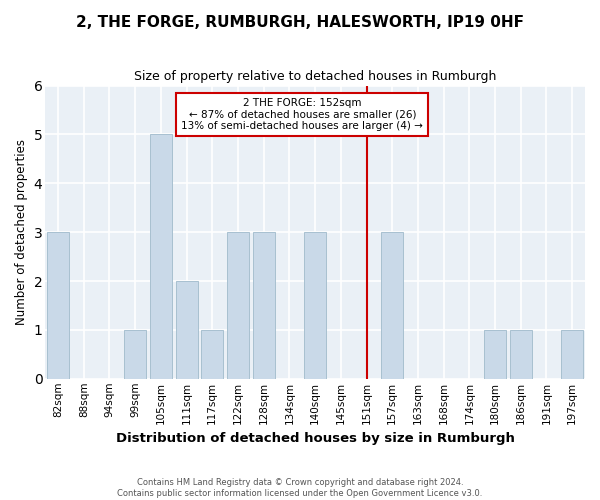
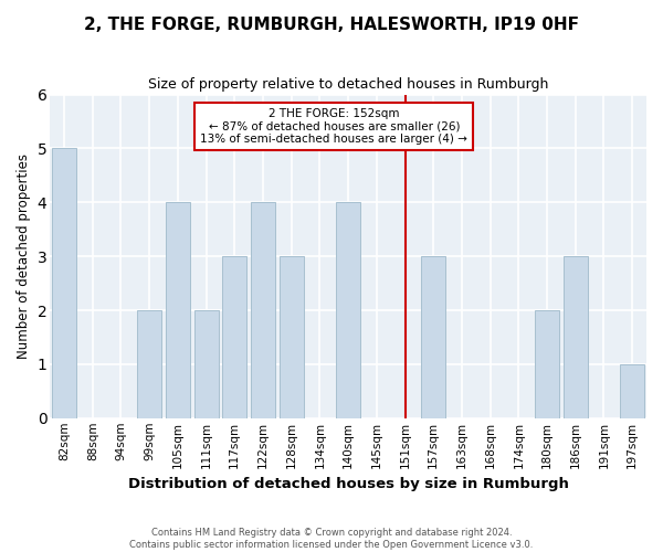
82sqm: 3 -> 5
99sqm: 1 -> 2
105sqm: 5 -> 4
117sqm: 1 -> 3
122sqm: 3 -> 4
140sqm: 3 -> 4
180sqm: 1 -> 2
186sqm: 1 -> 3
